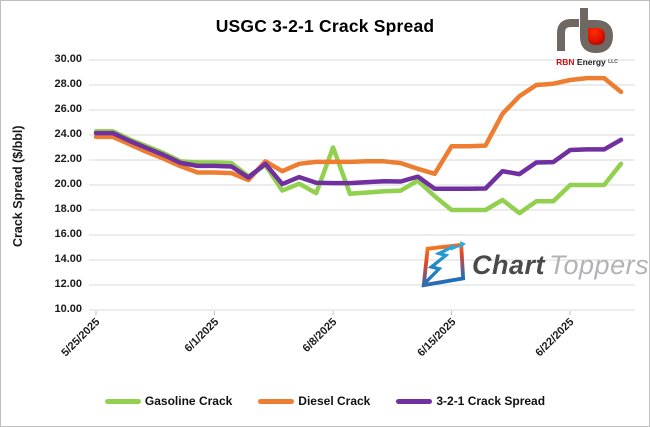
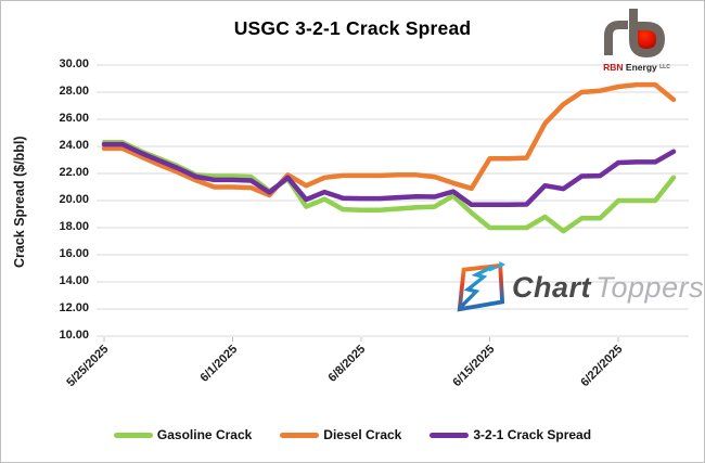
Gasoline Crack/6/8/2025: 23.0 -> 19.3
